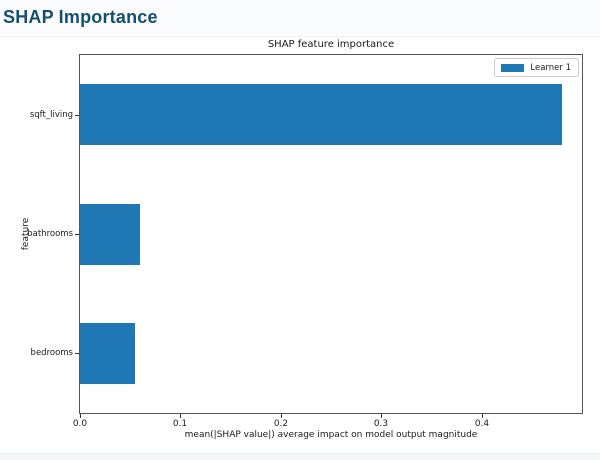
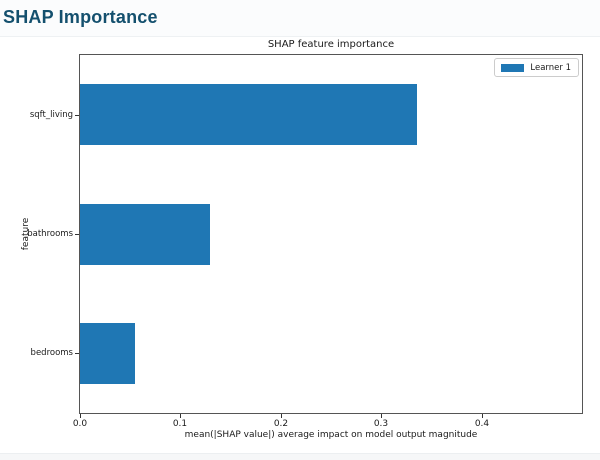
sqft_living: 0.480 -> 0.336
bathrooms: 0.060 -> 0.129
